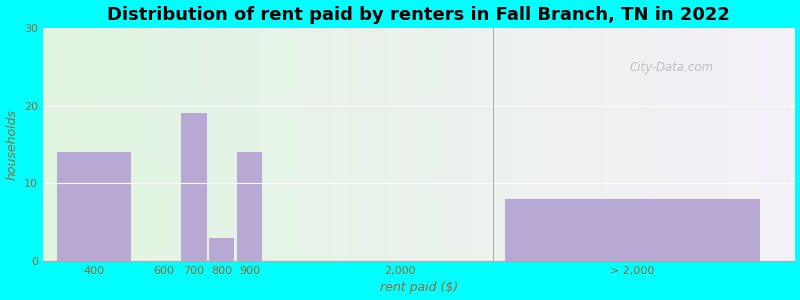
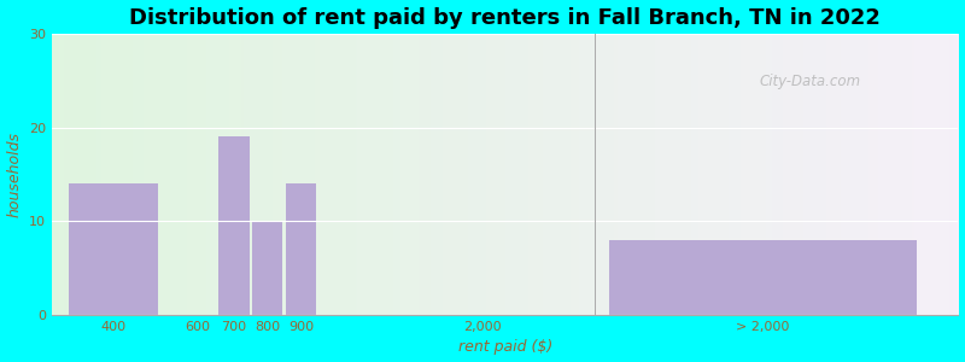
800: 3 -> 10
